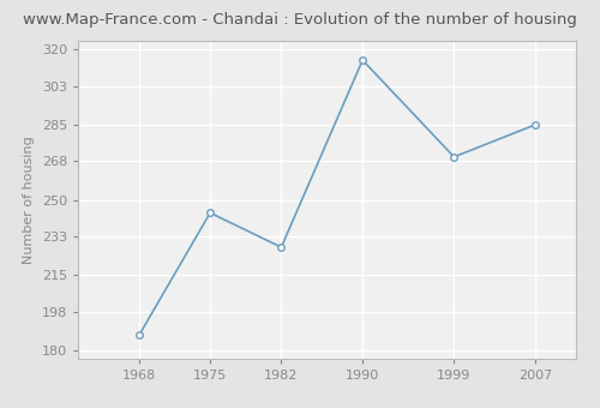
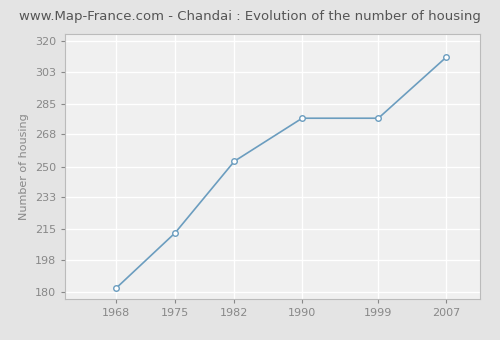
1968: 187 -> 182
1975: 244 -> 213
1982: 228 -> 253
1990: 315 -> 277
1999: 270 -> 277
2007: 285 -> 311
